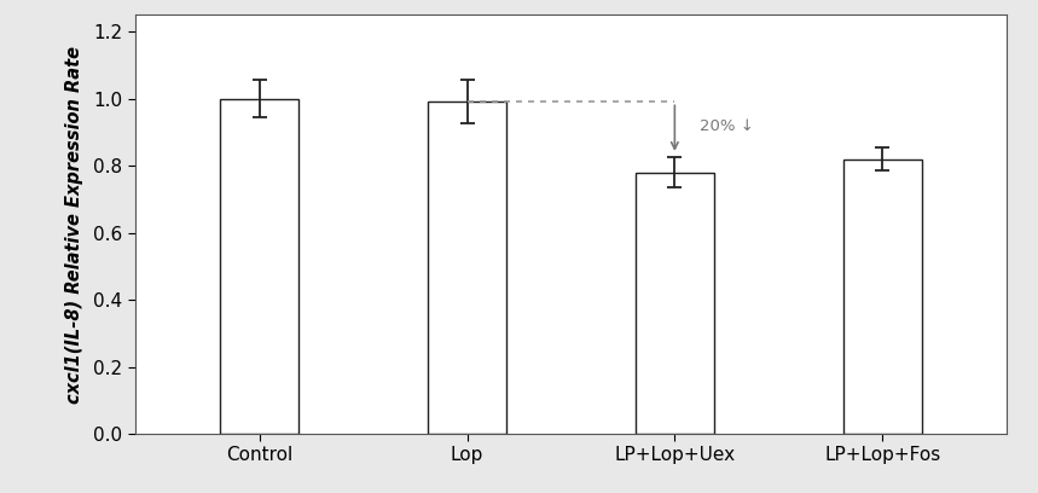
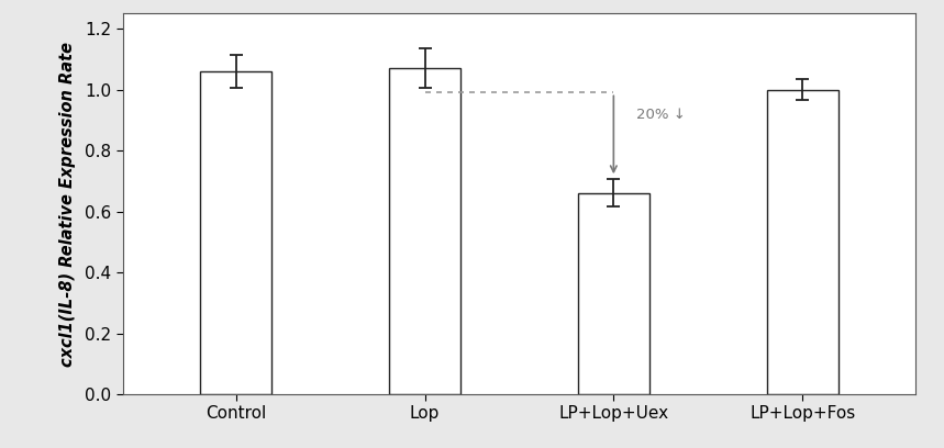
Control: 1.00 -> 1.06
Lop: 0.99 -> 1.07
LP+Lop+Uex: 0.78 -> 0.66
LP+Lop+Fos: 0.82 -> 1.00
